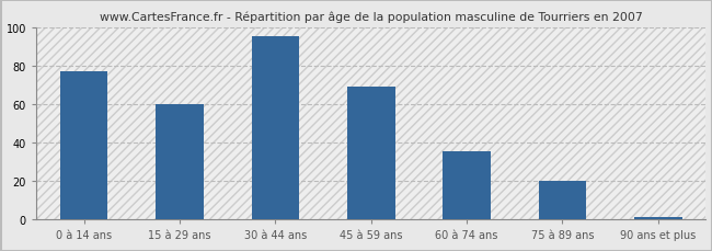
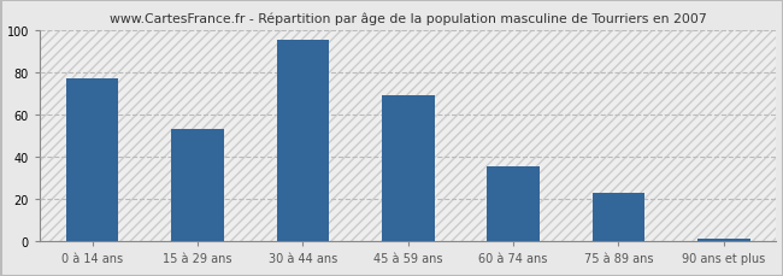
15 à 29 ans: 60 -> 53
75 à 89 ans: 20 -> 23
